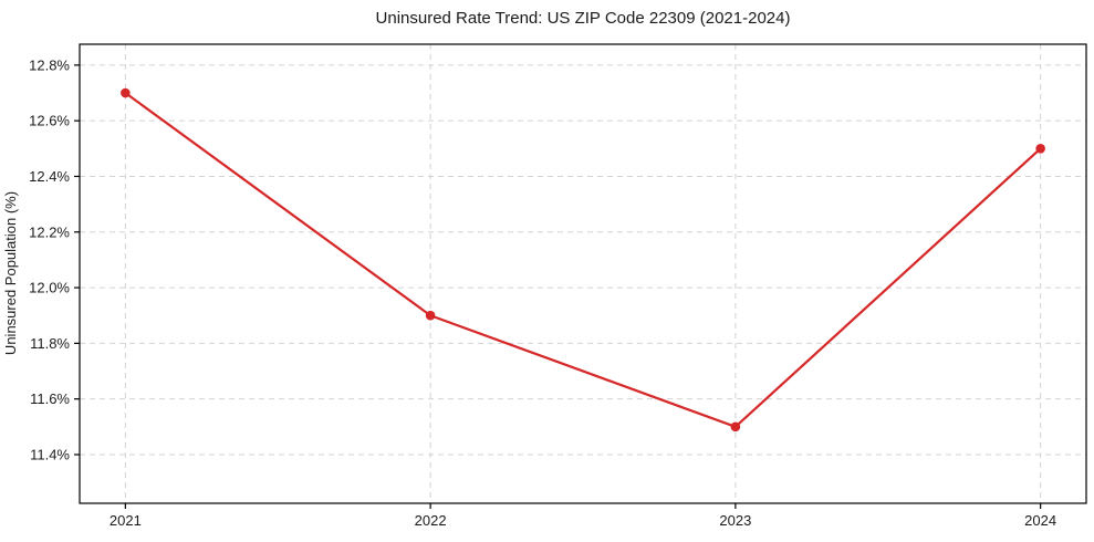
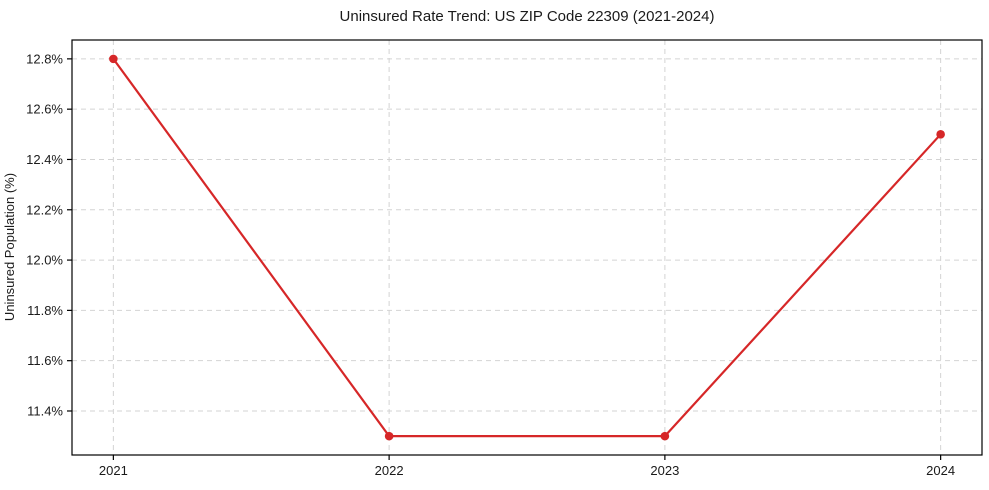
2021: 12.7% -> 12.8%
2022: 11.9% -> 11.3%
2023: 11.5% -> 11.3%
